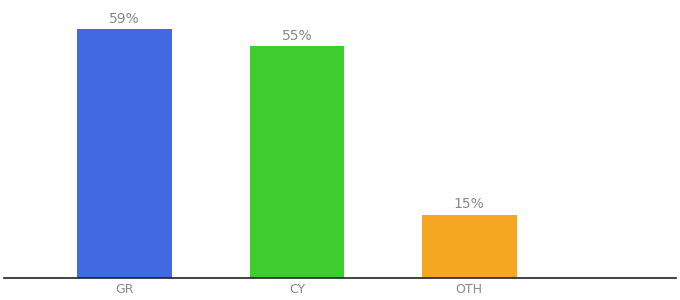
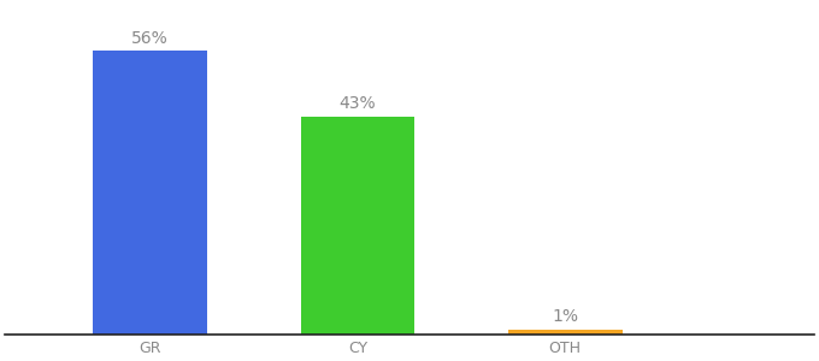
GR: 59% -> 56%
CY: 55% -> 43%
OTH: 15% -> 1%
